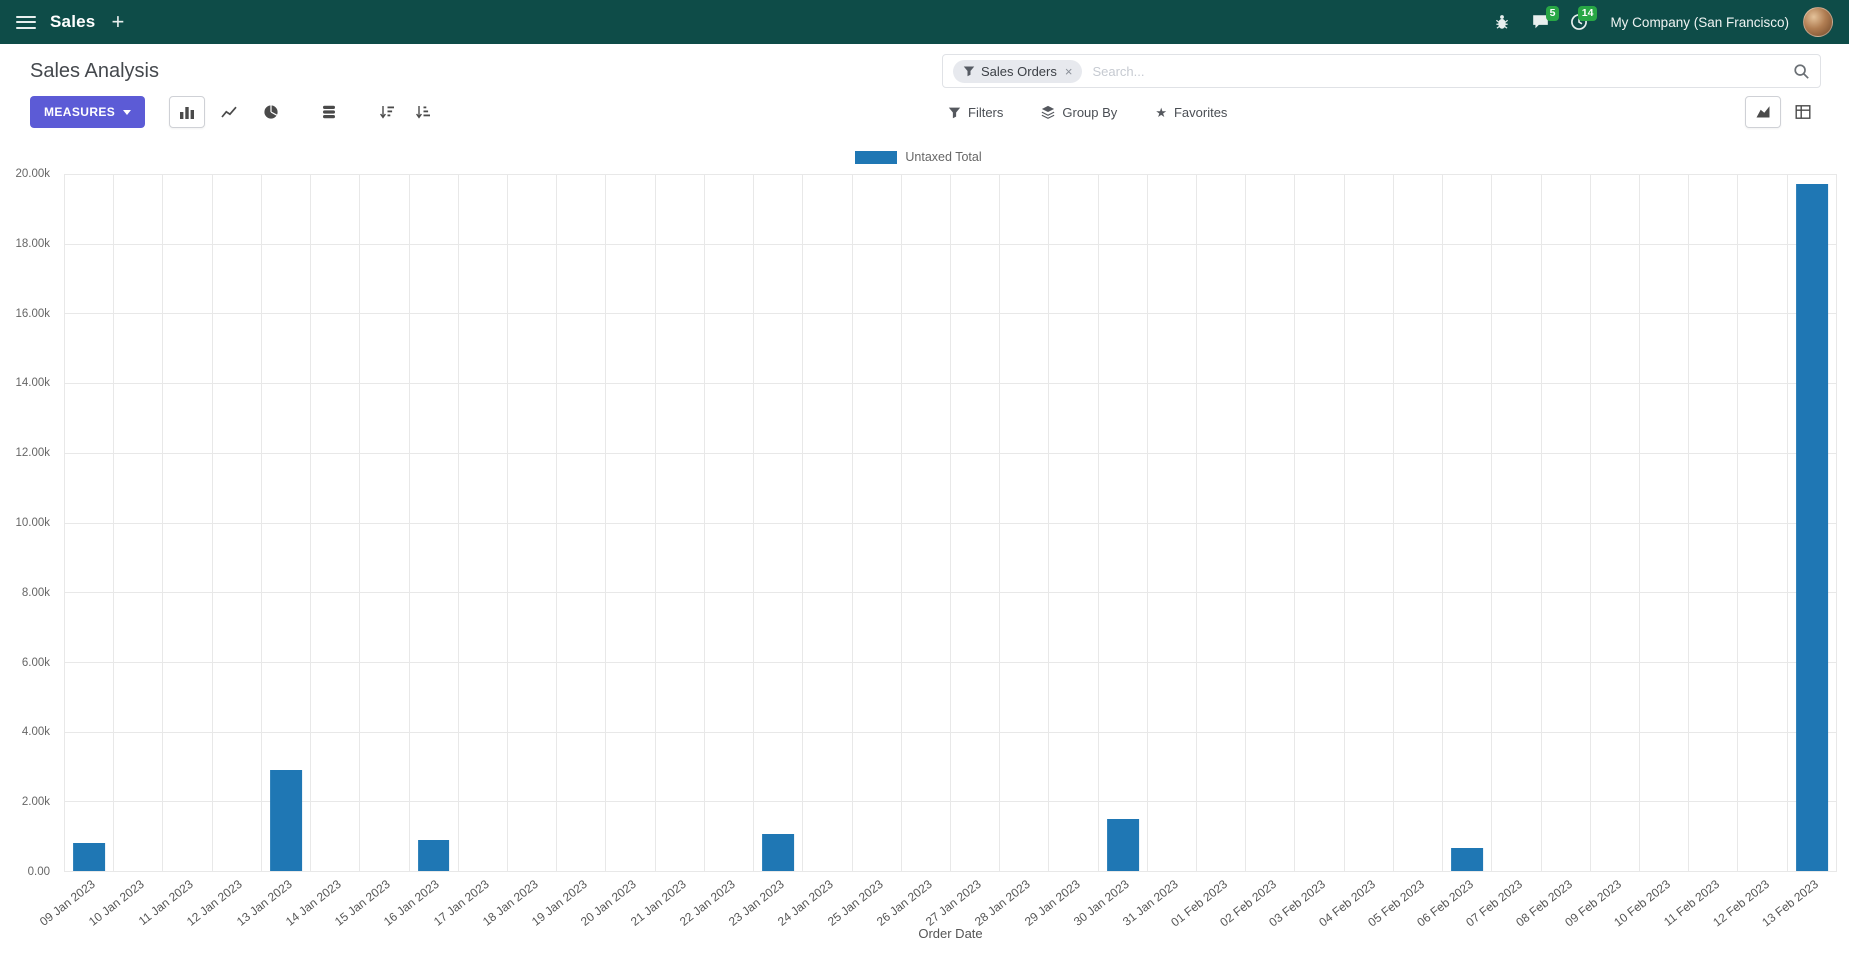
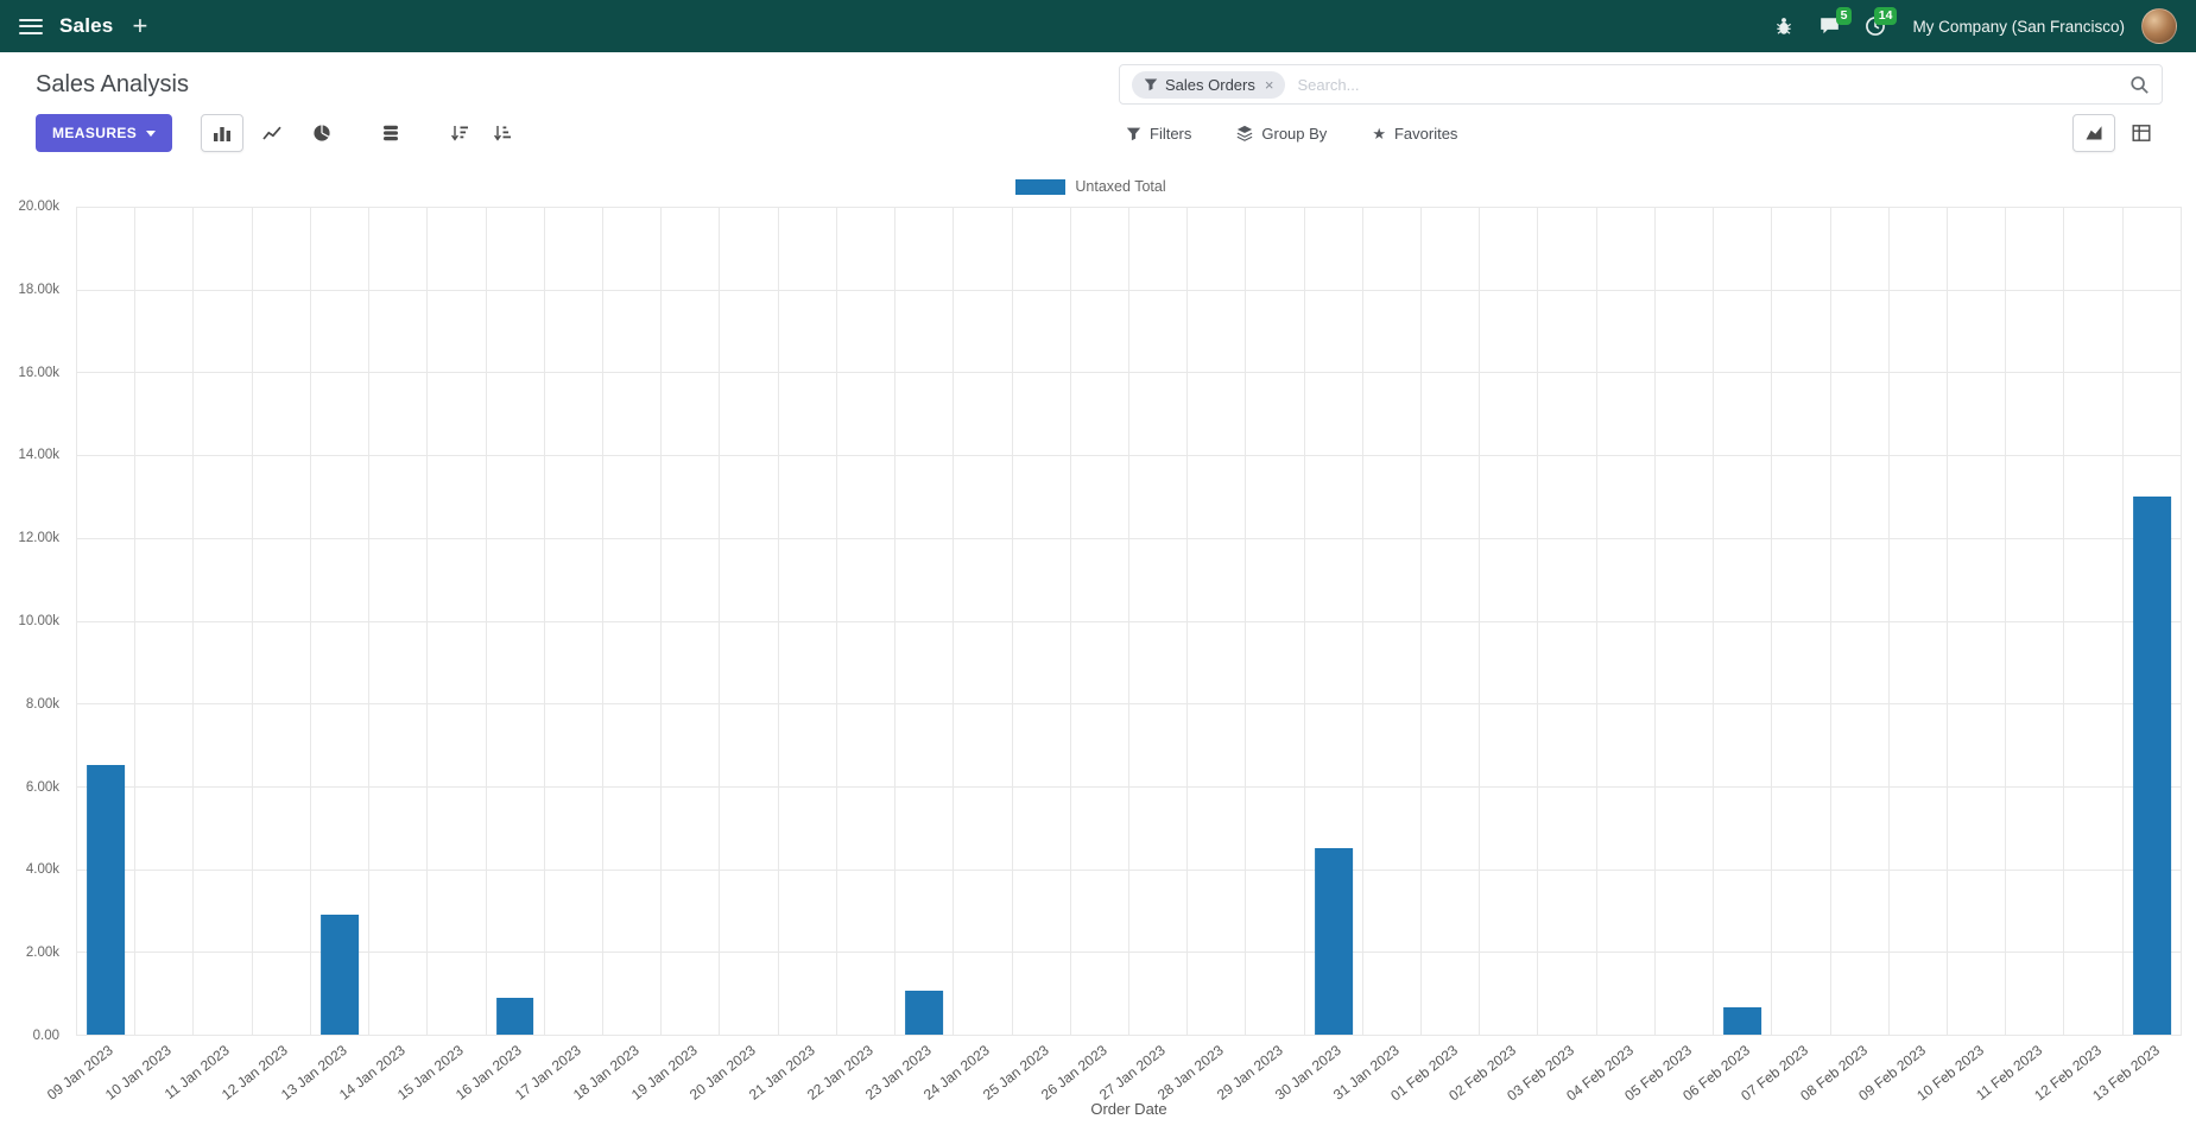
09 Jan 2023: 0.8k -> 6.5k
30 Jan 2023: 1.5k -> 4.5k
13 Feb 2023: 19.7k -> 13.0k
